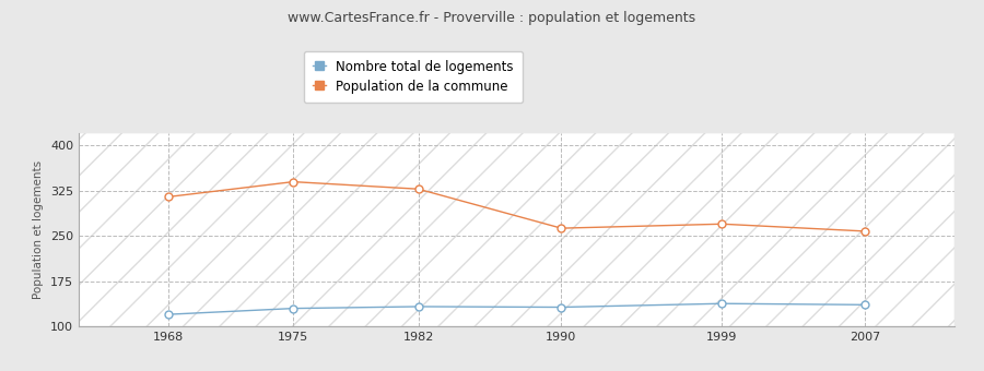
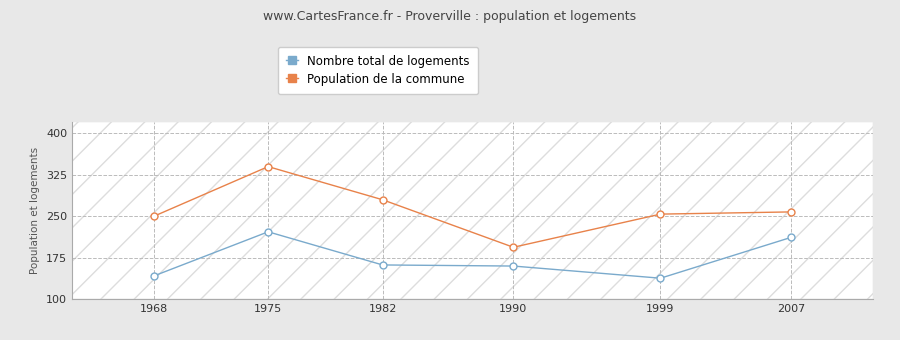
Nombre total de logements/1968: 120 -> 142
Population de la commune/1968: 315 -> 250
Nombre total de logements/1975: 130 -> 222
Nombre total de logements/1982: 133 -> 162
Population de la commune/1982: 328 -> 280
Nombre total de logements/1990: 132 -> 160
Population de la commune/1990: 263 -> 194
Population de la commune/1999: 270 -> 254
Nombre total de logements/2007: 136 -> 212
